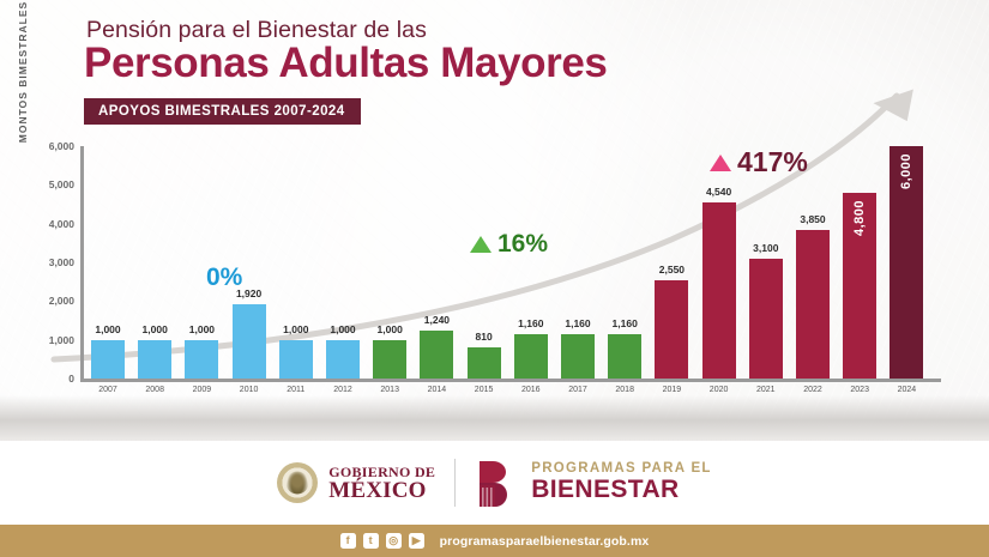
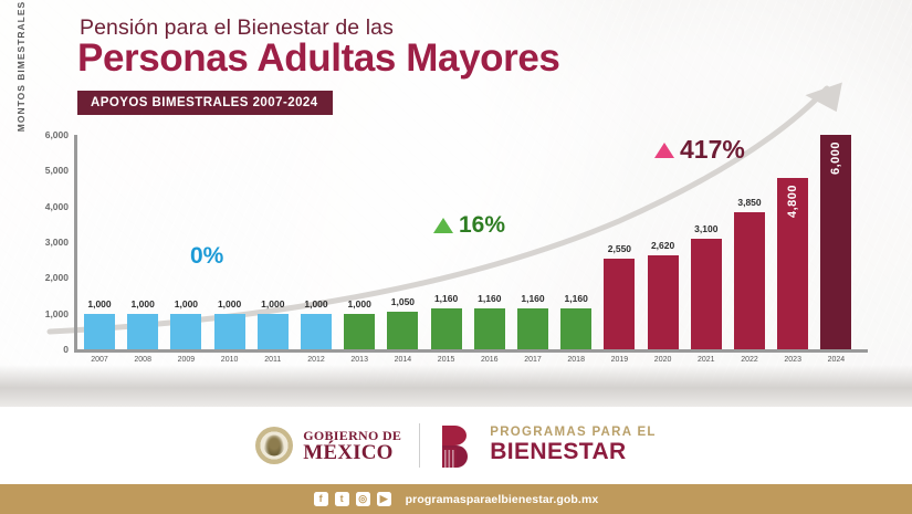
2010: 1,920 -> 1,000
2014: 1,240 -> 1,050
2015: 810 -> 1,160
2020: 4,540 -> 2,620
